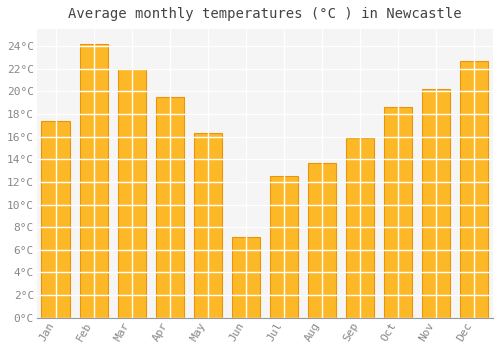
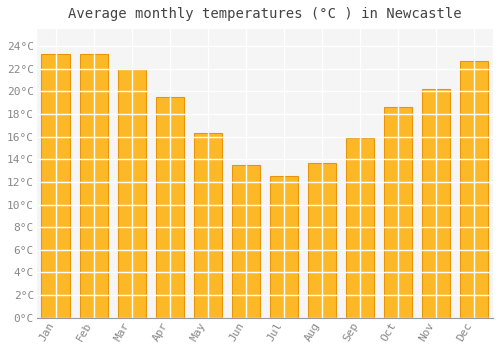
Jan: 17.4°C -> 23.3°C
Feb: 24.2°C -> 23.3°C
Jun: 7.1°C -> 13.5°C
